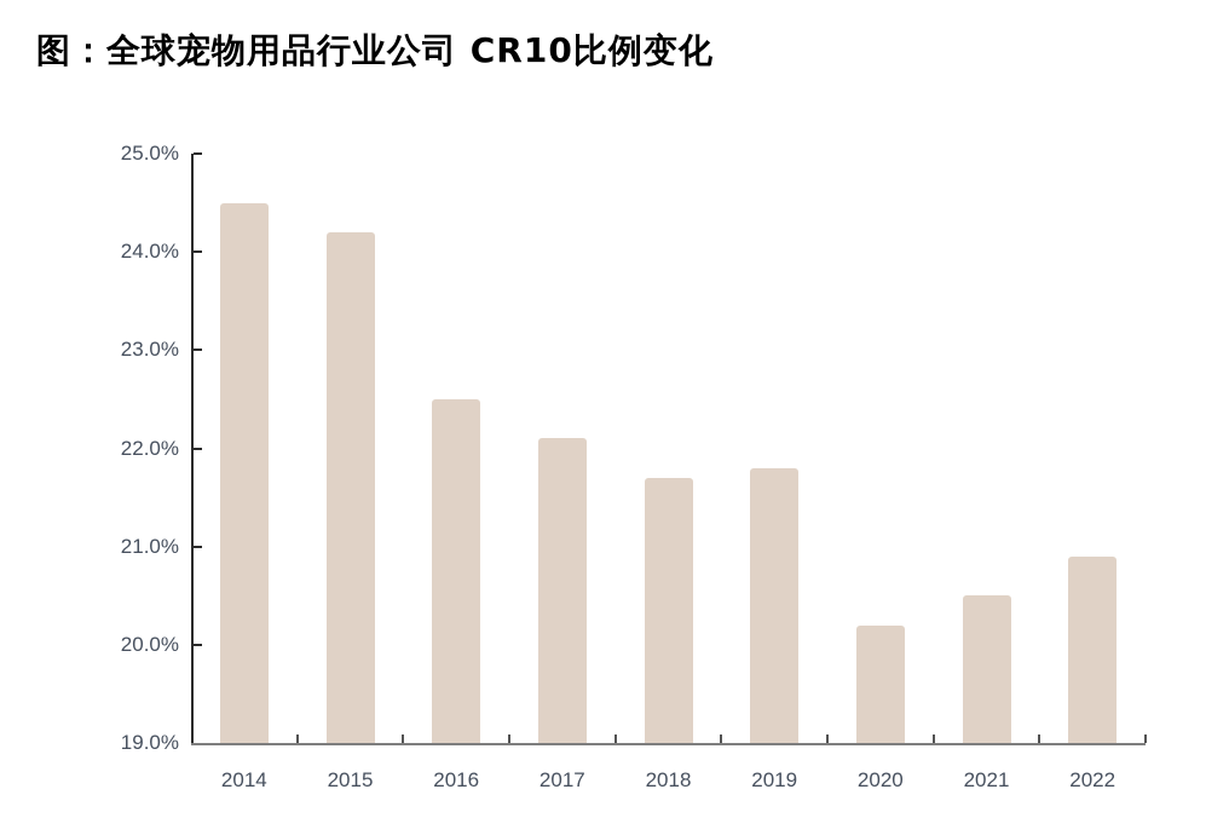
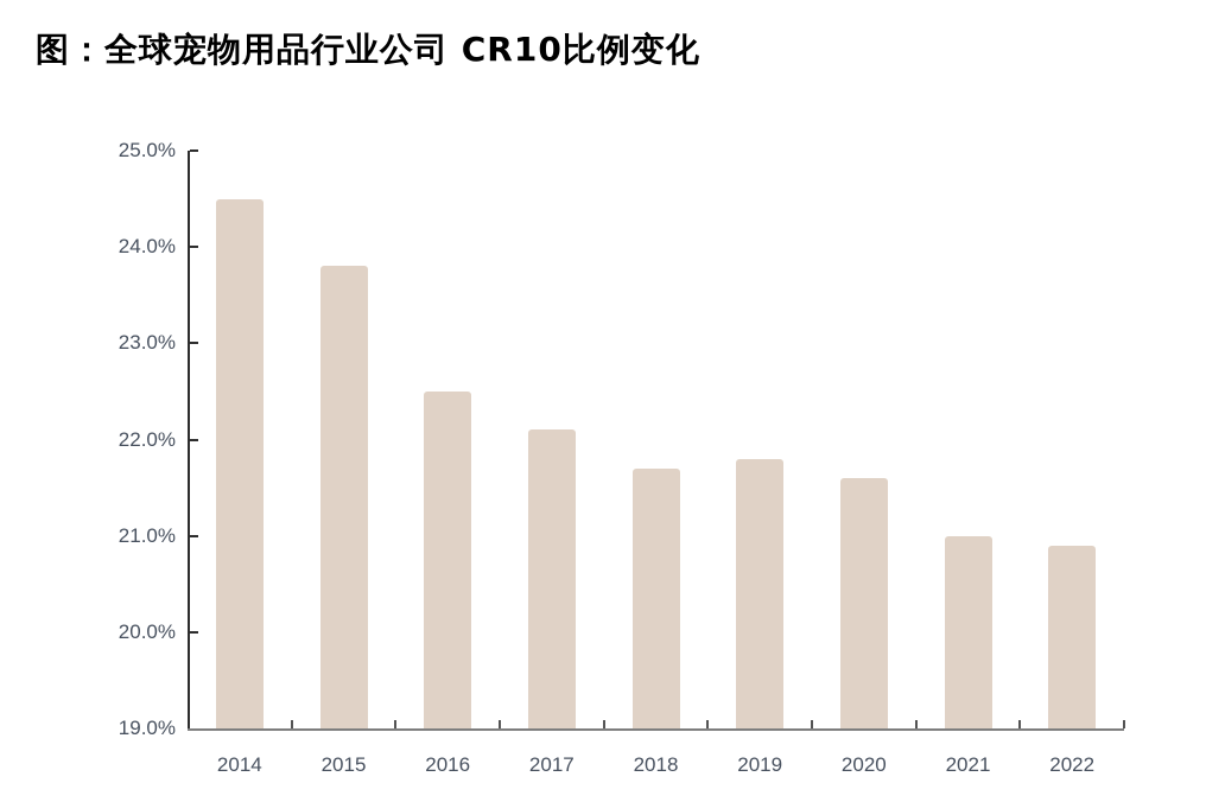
2015: 24.2% -> 23.8%
2020: 20.2% -> 21.6%
2021: 20.5% -> 21.0%
